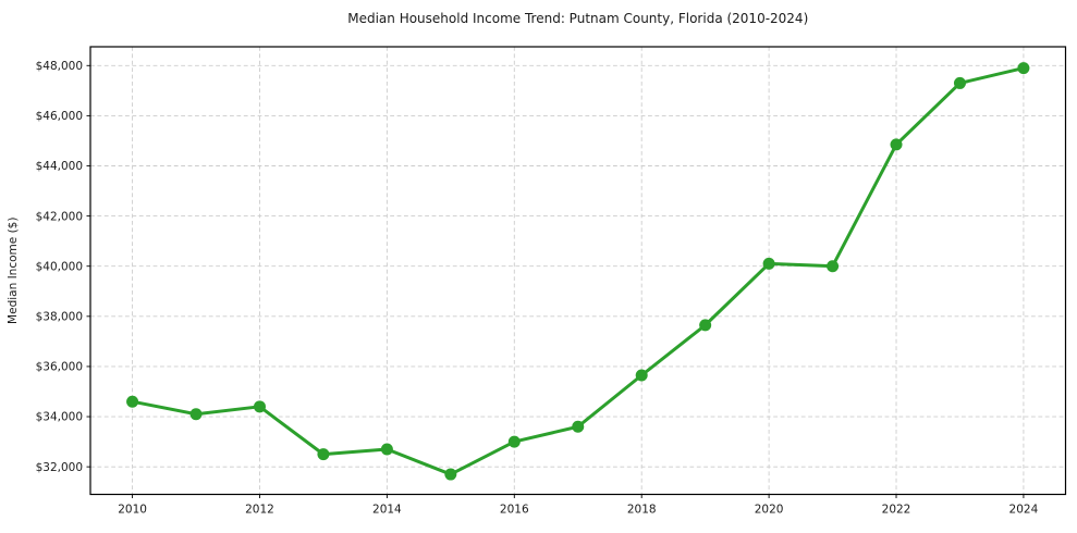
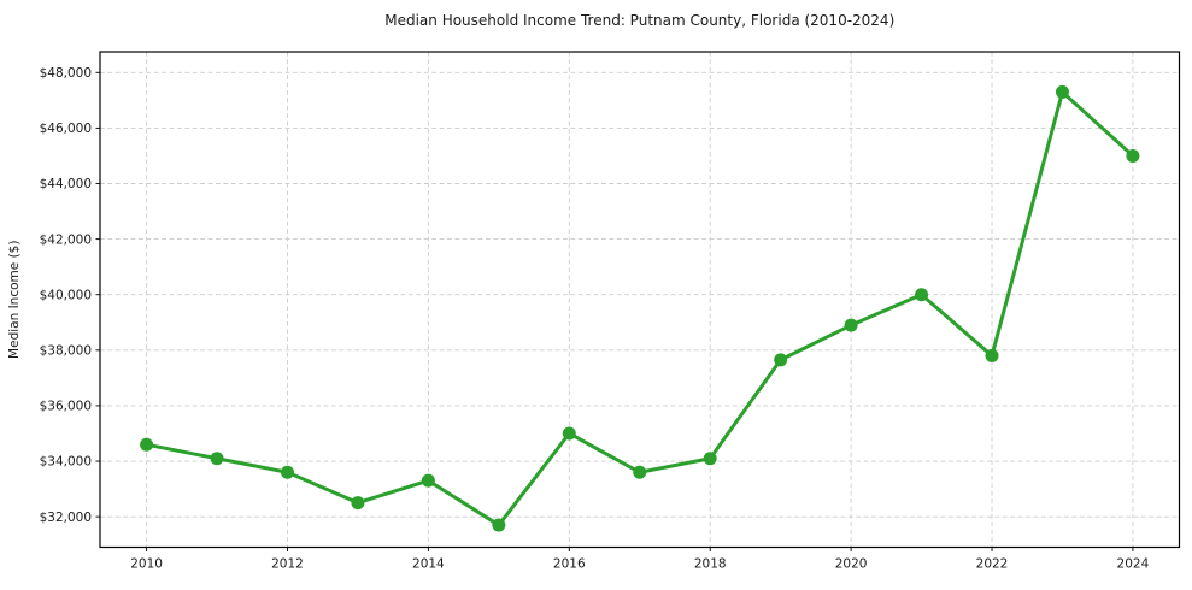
2012: $34400 -> $33600
2014: $32700 -> $33300
2016: $33000 -> $35000
2018: $35600 -> $34100
2020: $40100 -> $38900
2022: $44800 -> $37800
2024: $47900 -> $45000
